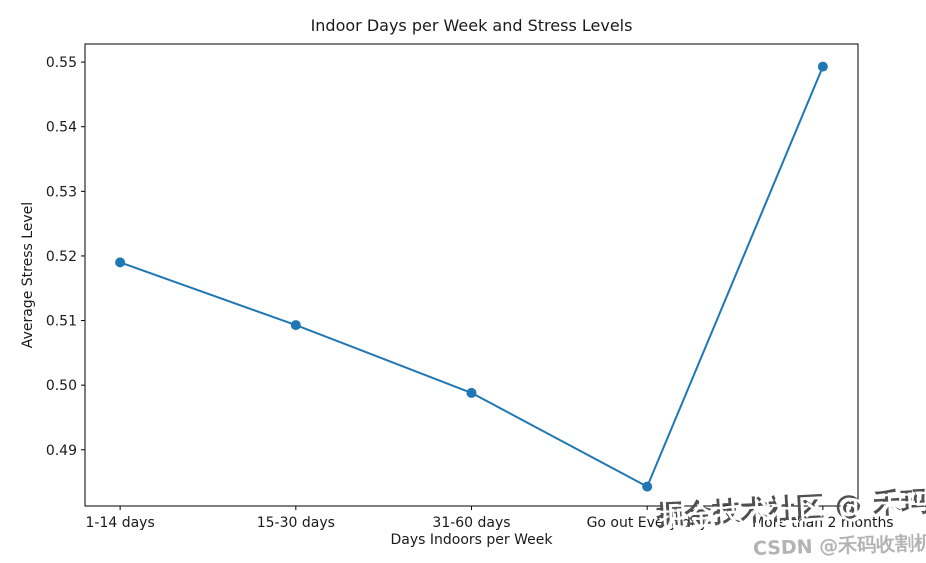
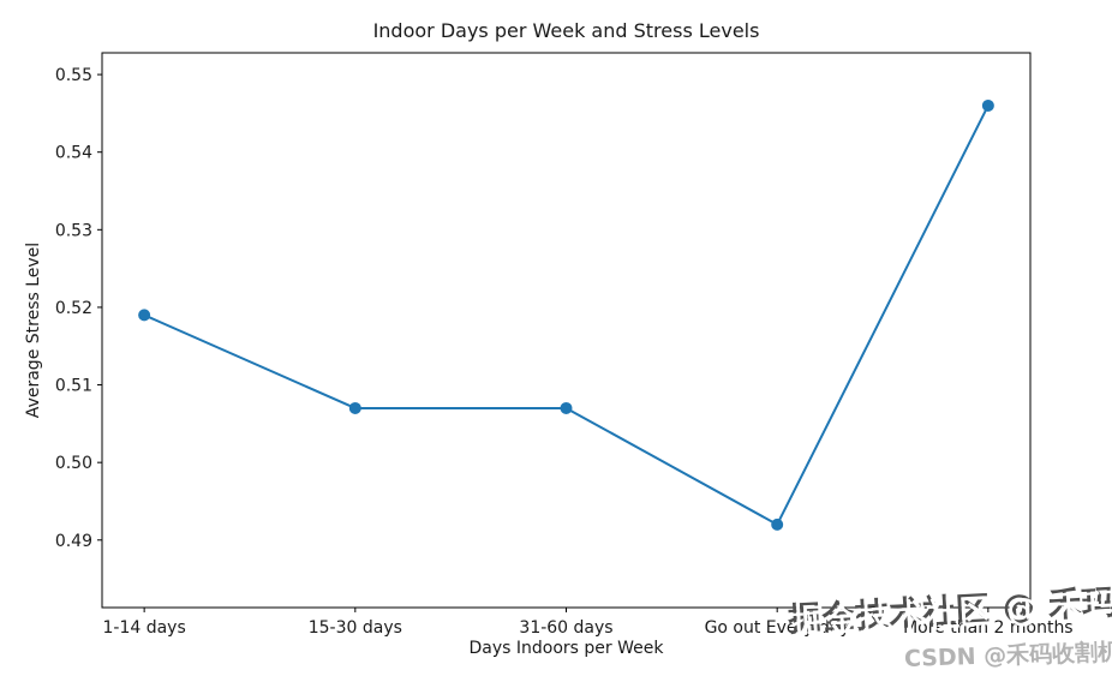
15-30 days: 0.509 -> 0.507
31-60 days: 0.499 -> 0.507
Go out Every day: 0.484 -> 0.492
More than 2 months: 0.549 -> 0.546
